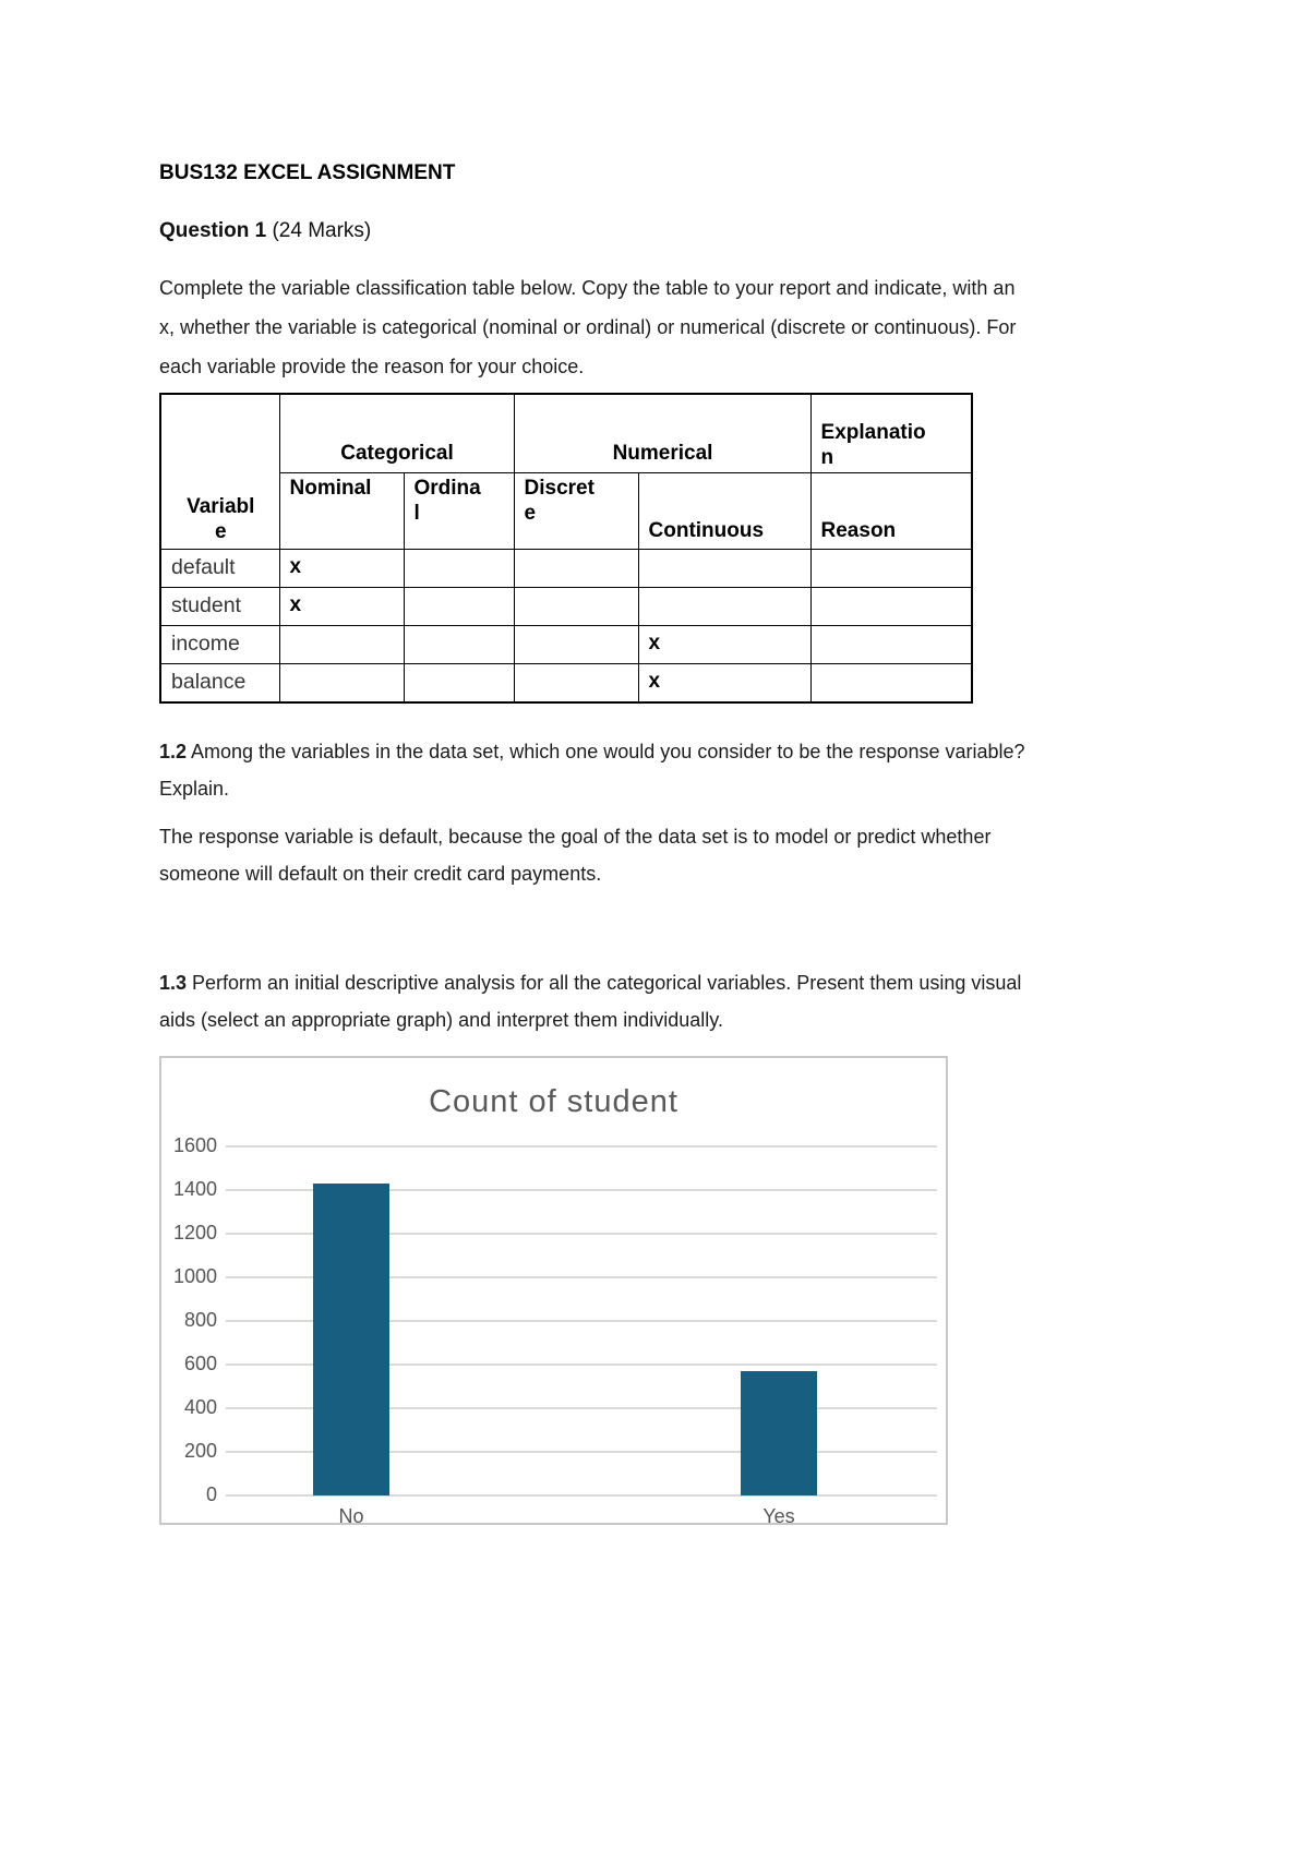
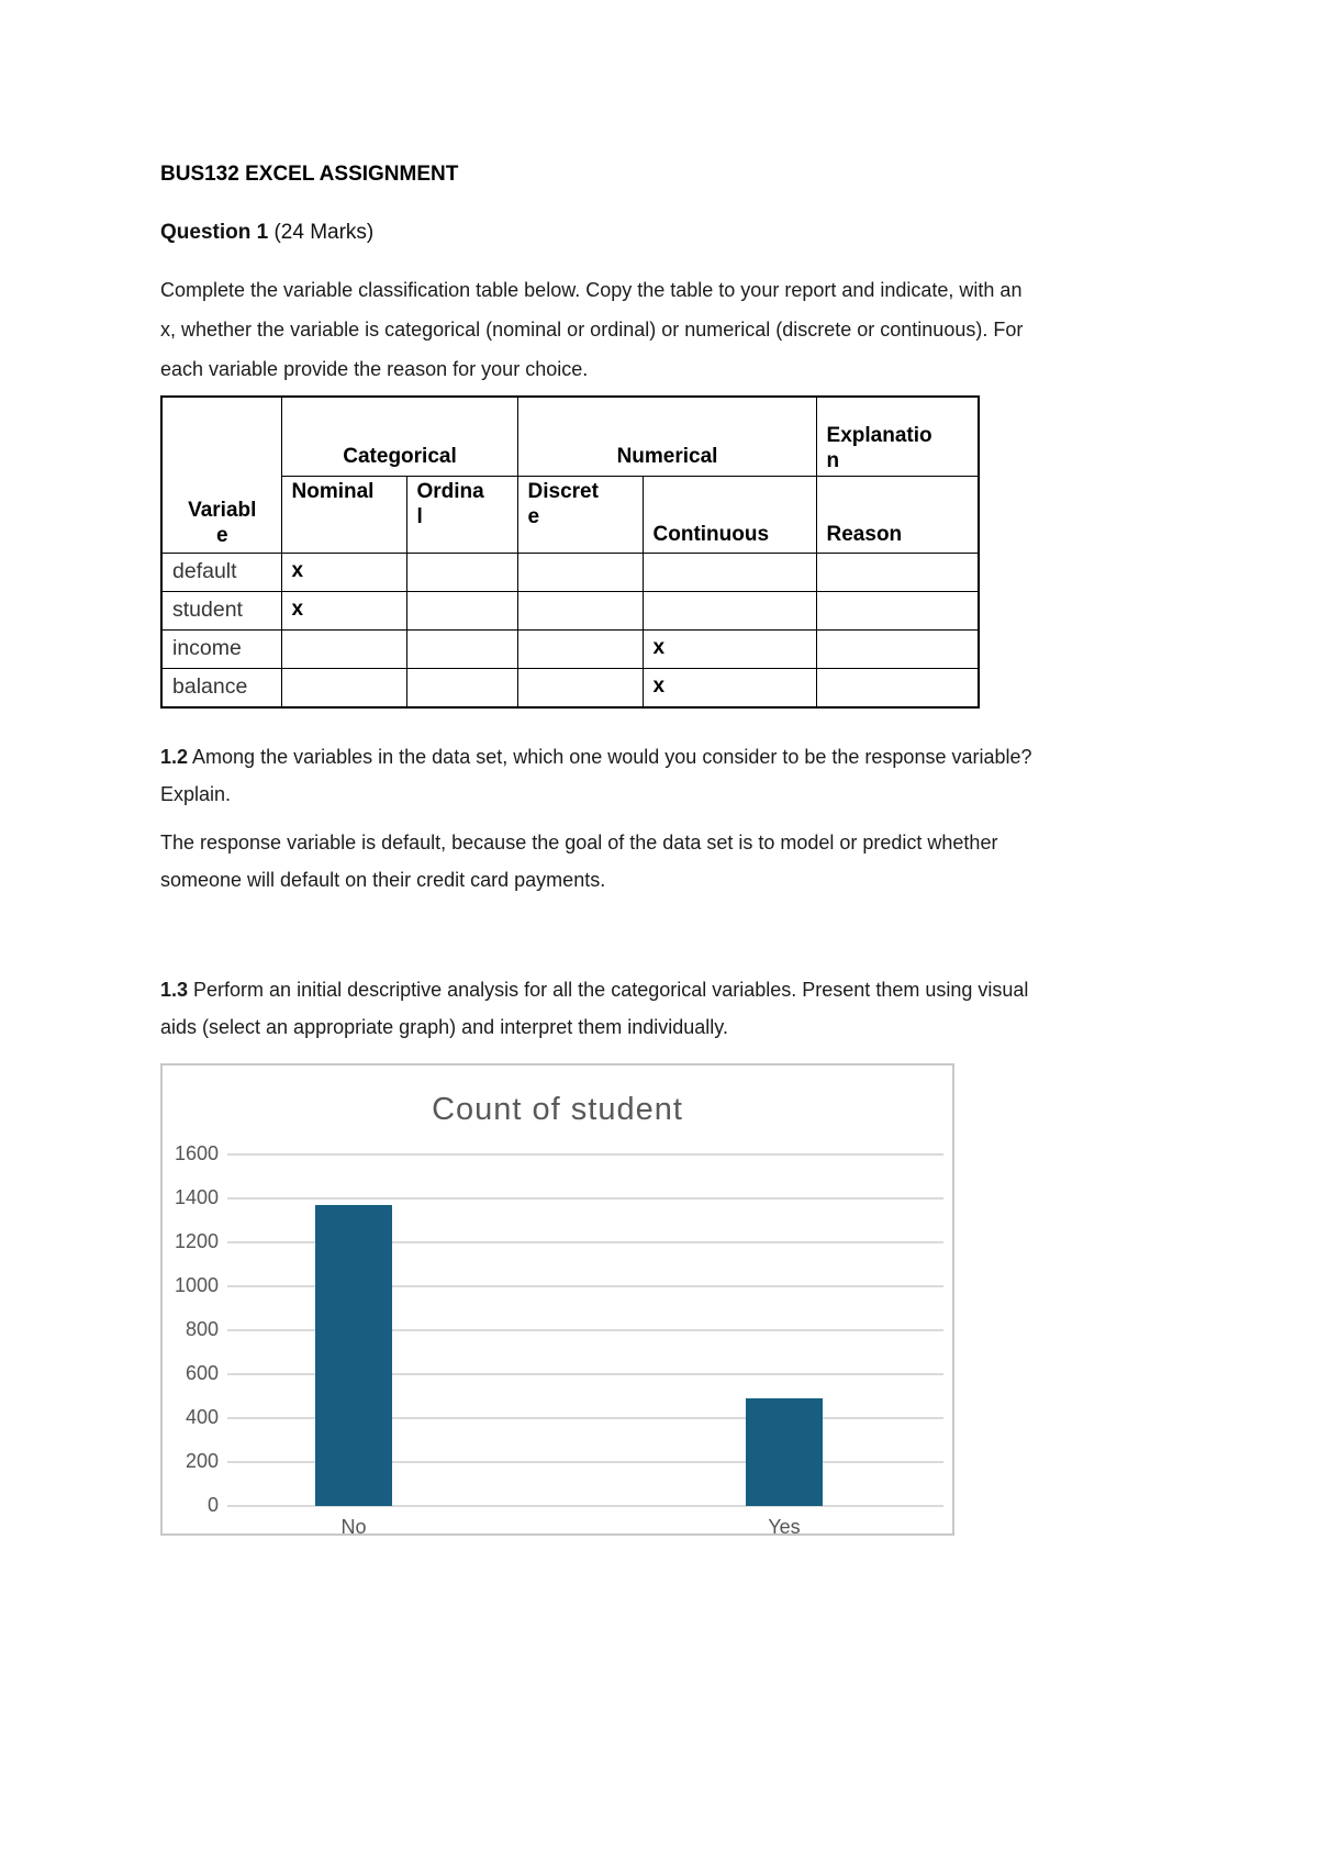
No: 1430 -> 1370
Yes: 570 -> 490
